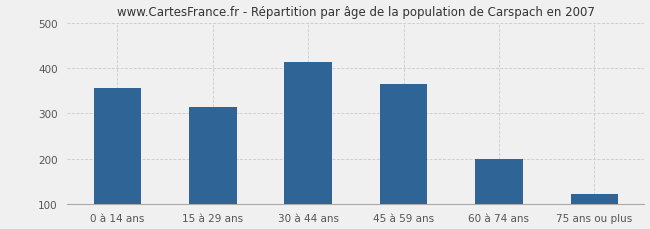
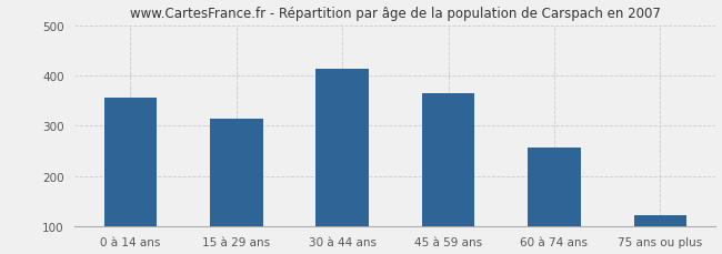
60 à 74 ans: 200 -> 257
